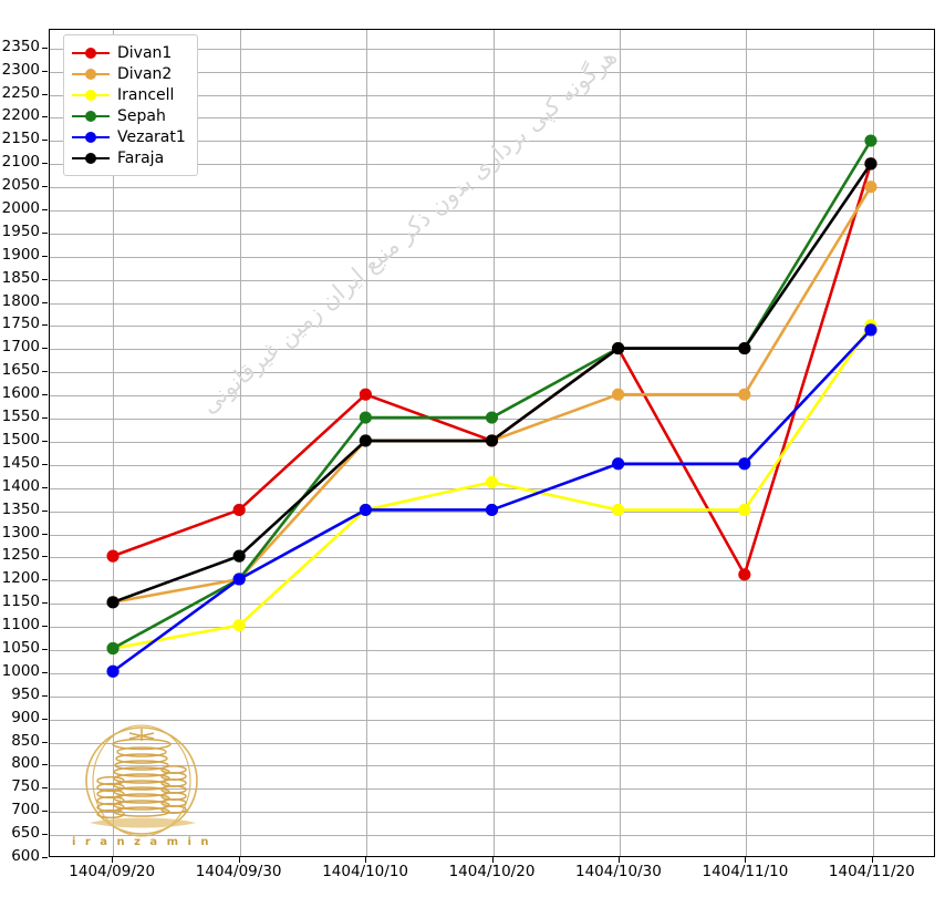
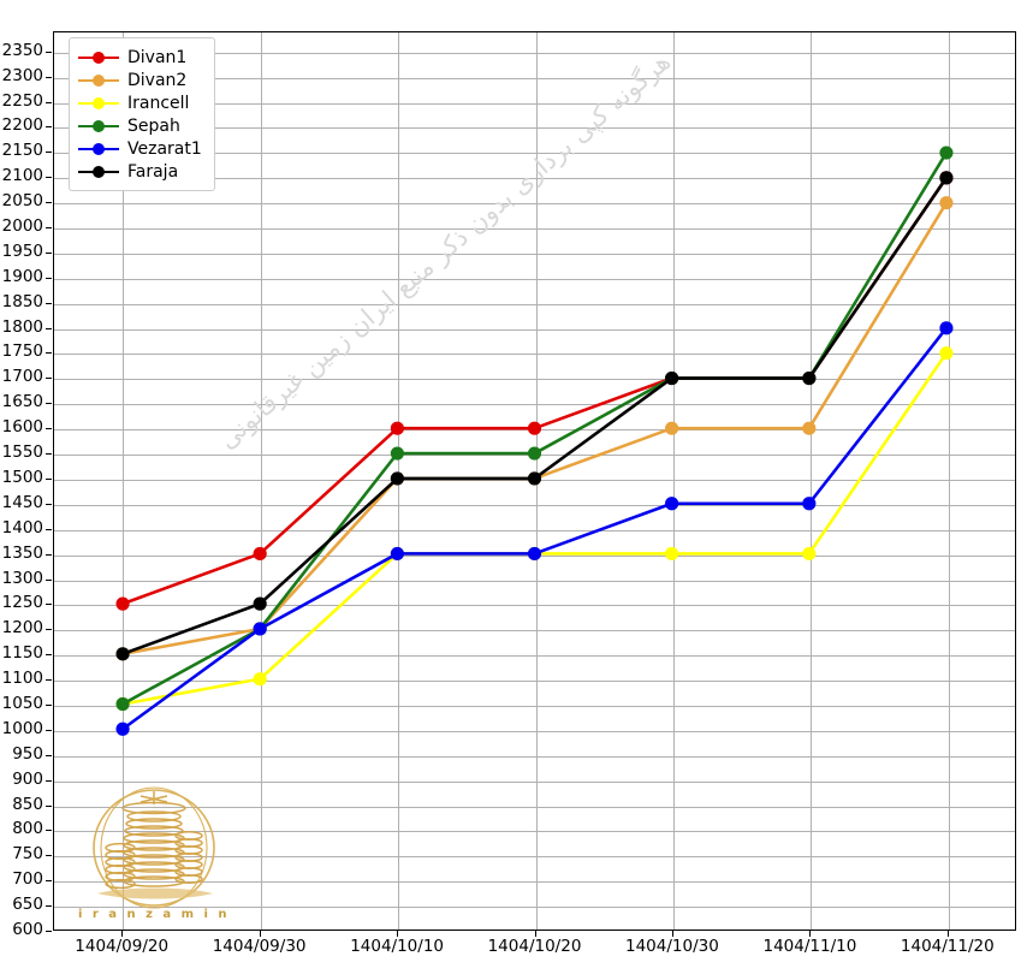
Divan1/1404/10/20: 1500 -> 1600
Irancell/1404/10/20: 1410 -> 1350
Divan1/1404/11/10: 1210 -> 1700
Vezarat1/1404/11/20: 1740 -> 1800
